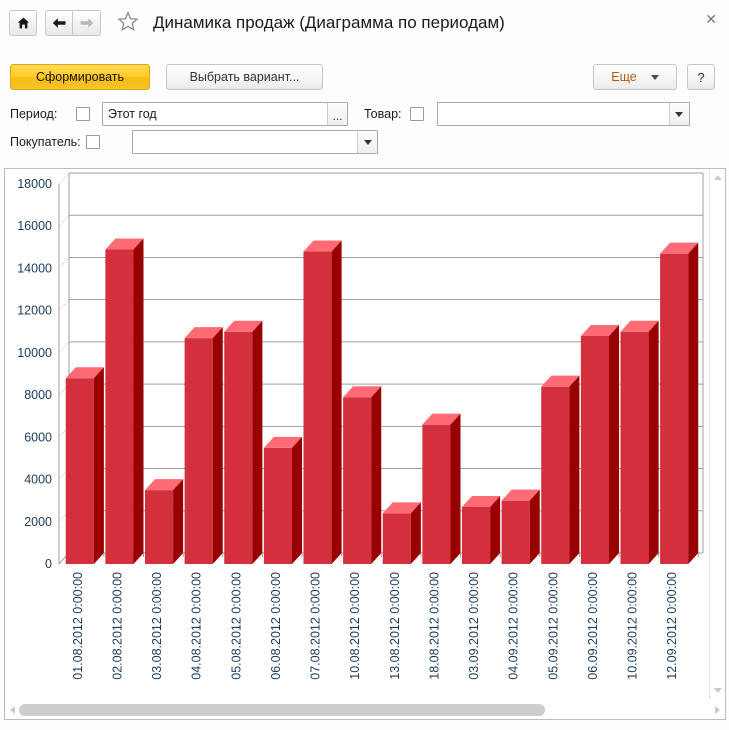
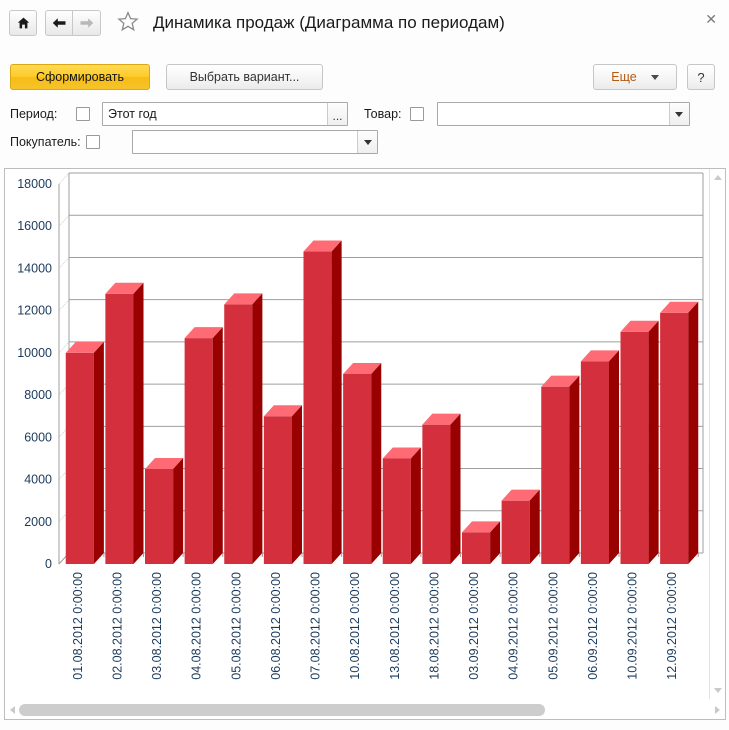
01.08.2012 0:00:00: 8800 -> 10000
02.08.2012 0:00:00: 14900 -> 12800
03.08.2012 0:00:00: 3500 -> 4500
05.08.2012 0:00:00: 11000 -> 12300
06.08.2012 0:00:00: 5500 -> 7000
10.08.2012 0:00:00: 7900 -> 9000
13.08.2012 0:00:00: 2400 -> 5000
03.09.2012 0:00:00: 2700 -> 1500
06.09.2012 0:00:00: 10800 -> 9600
12.09.2012 0:00:00: 14700 -> 11900
